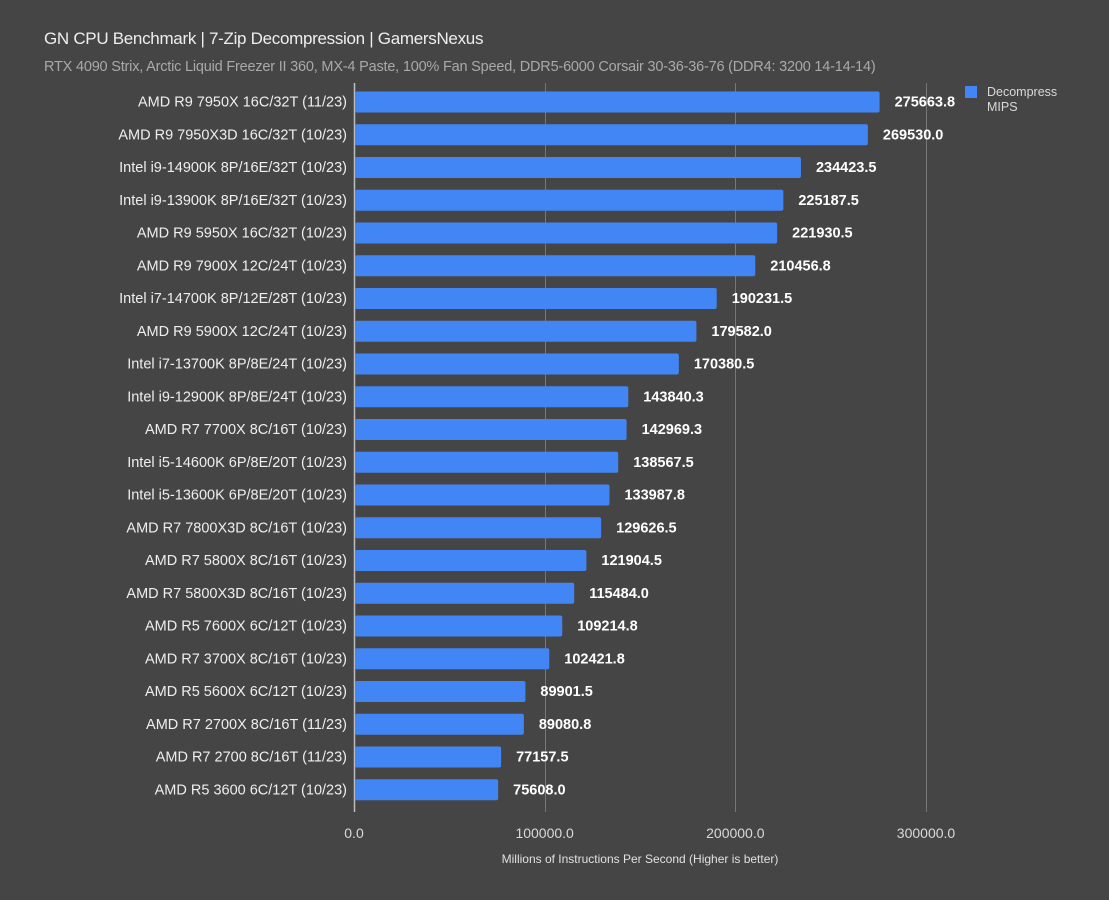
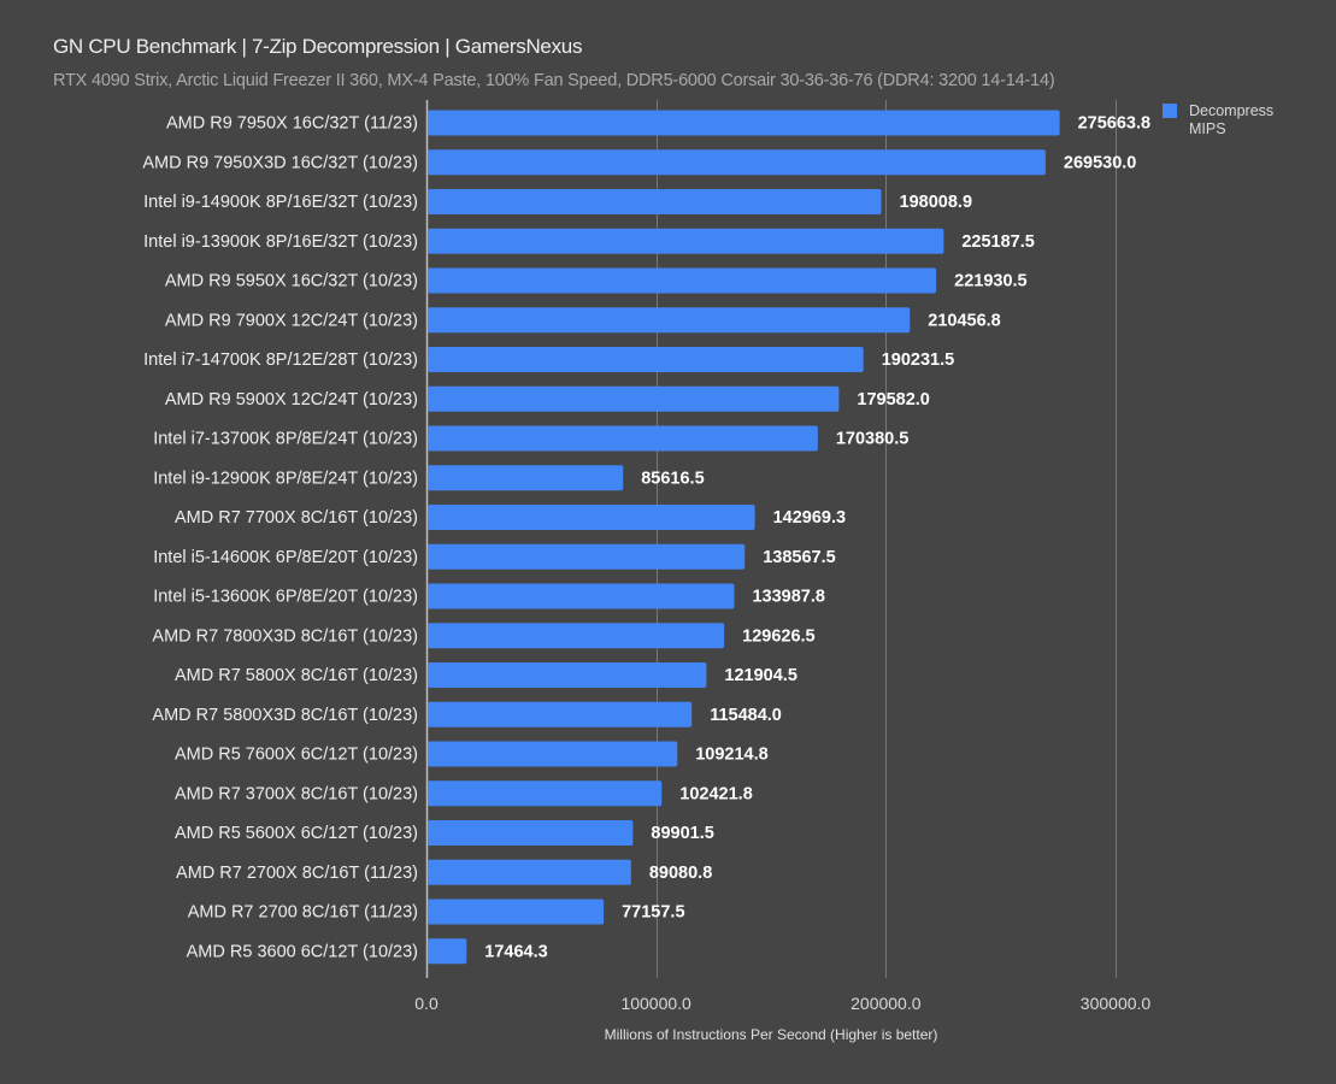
Intel i9-14900K 8P/16E/32T (10/23): 234423.5 -> 198008.9
Intel i9-12900K 8P/8E/24T (10/23): 143840.3 -> 85616.5
AMD R5 3600 6C/12T (10/23): 75608.0 -> 17464.3
